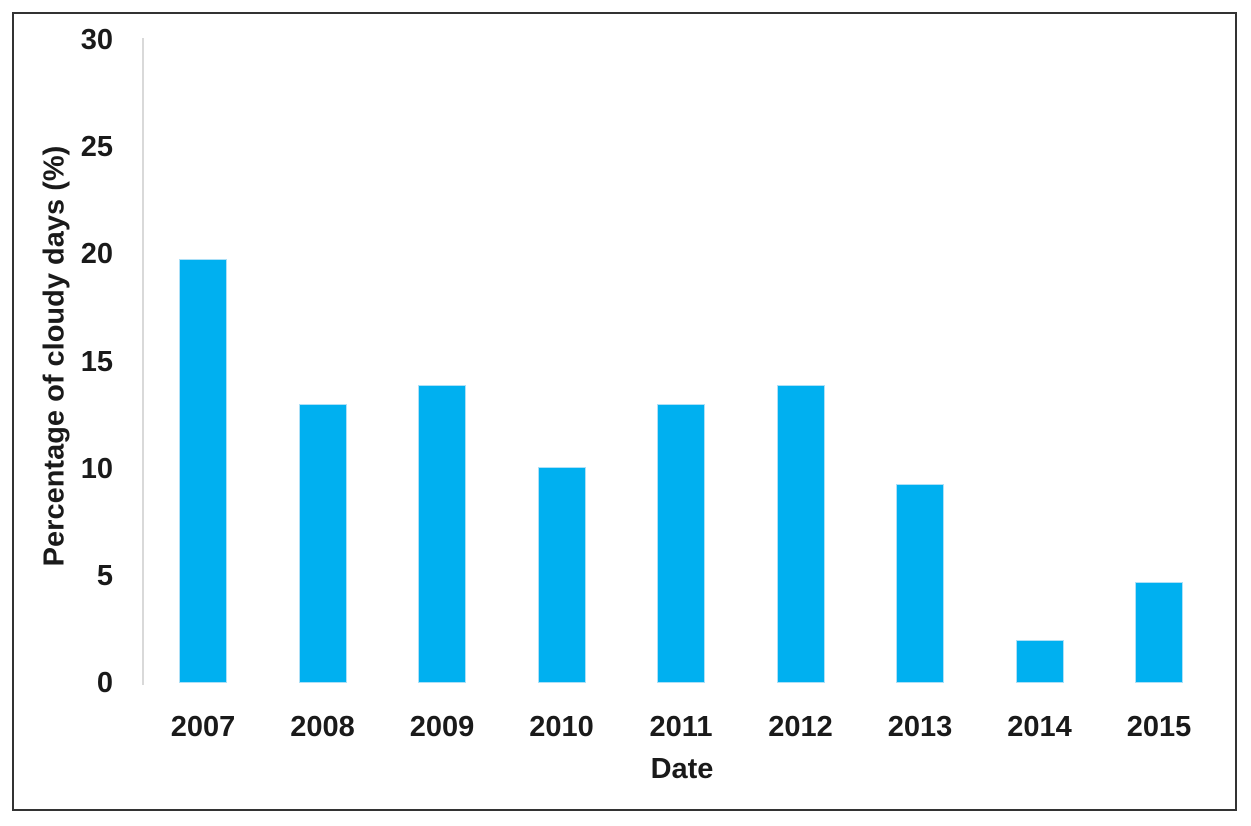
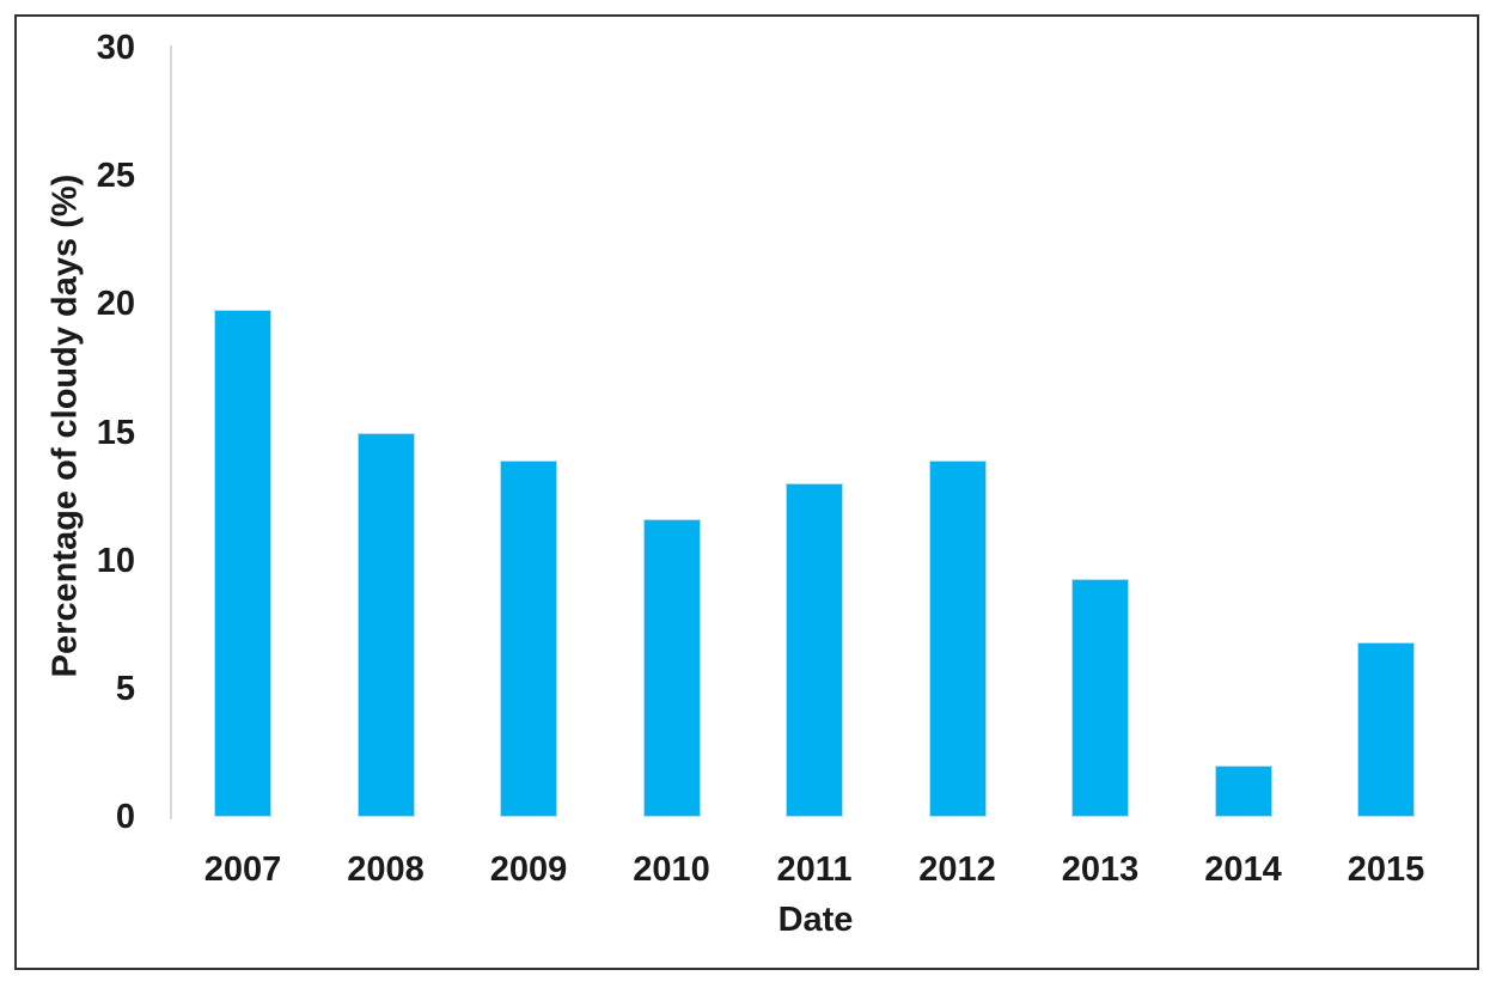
2008: 13.0 -> 15.0
2010: 10.1 -> 11.6
2015: 4.7 -> 6.8
